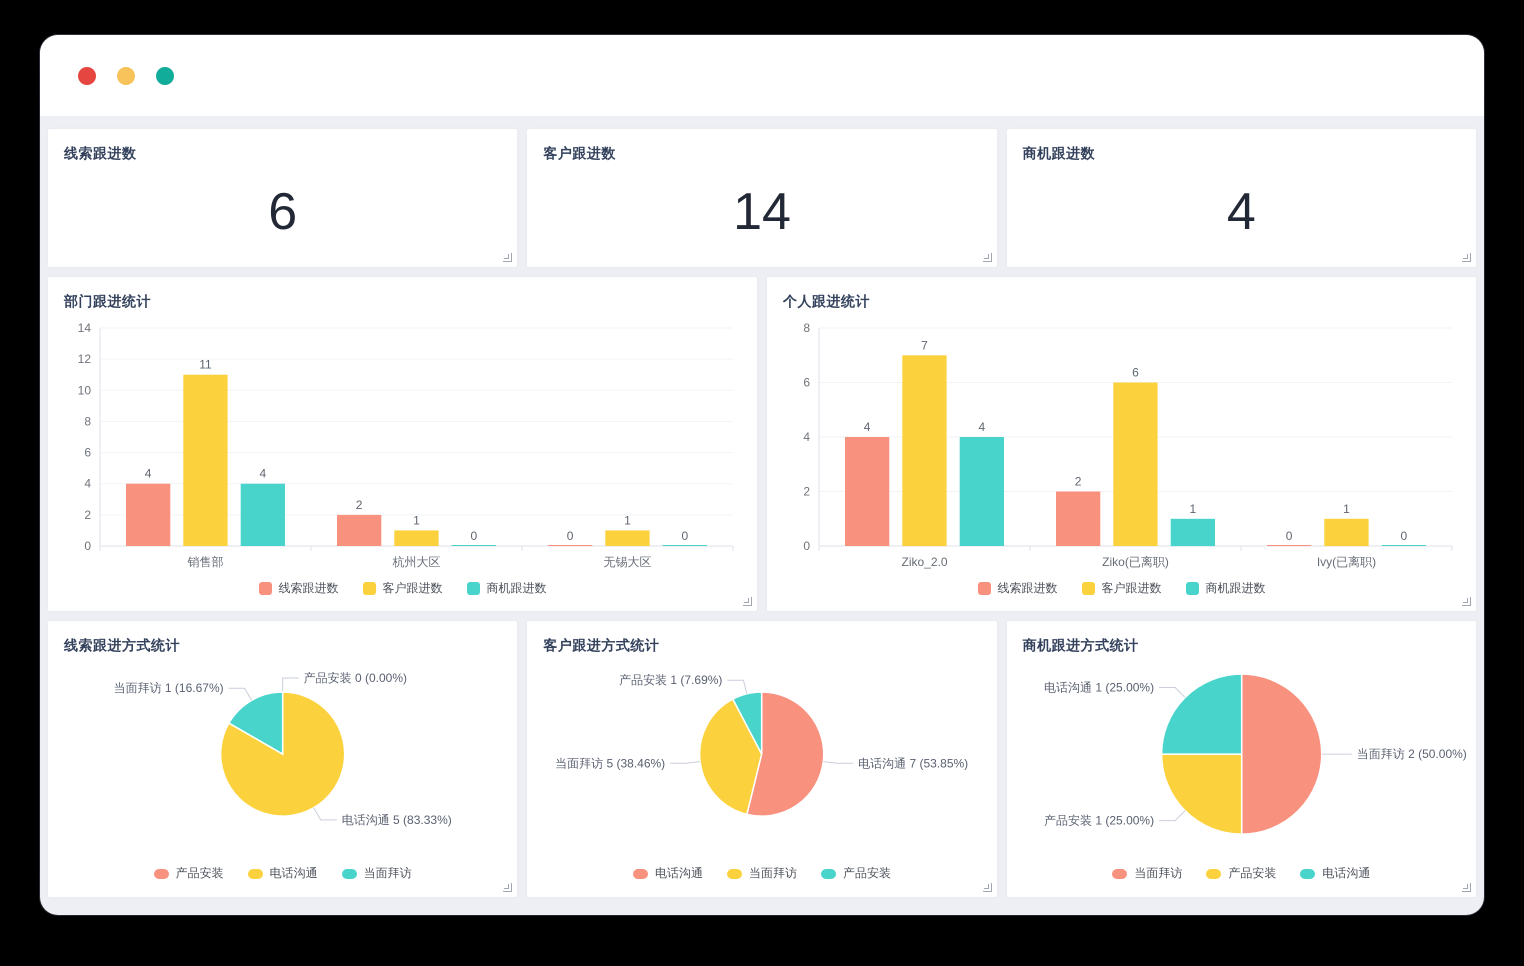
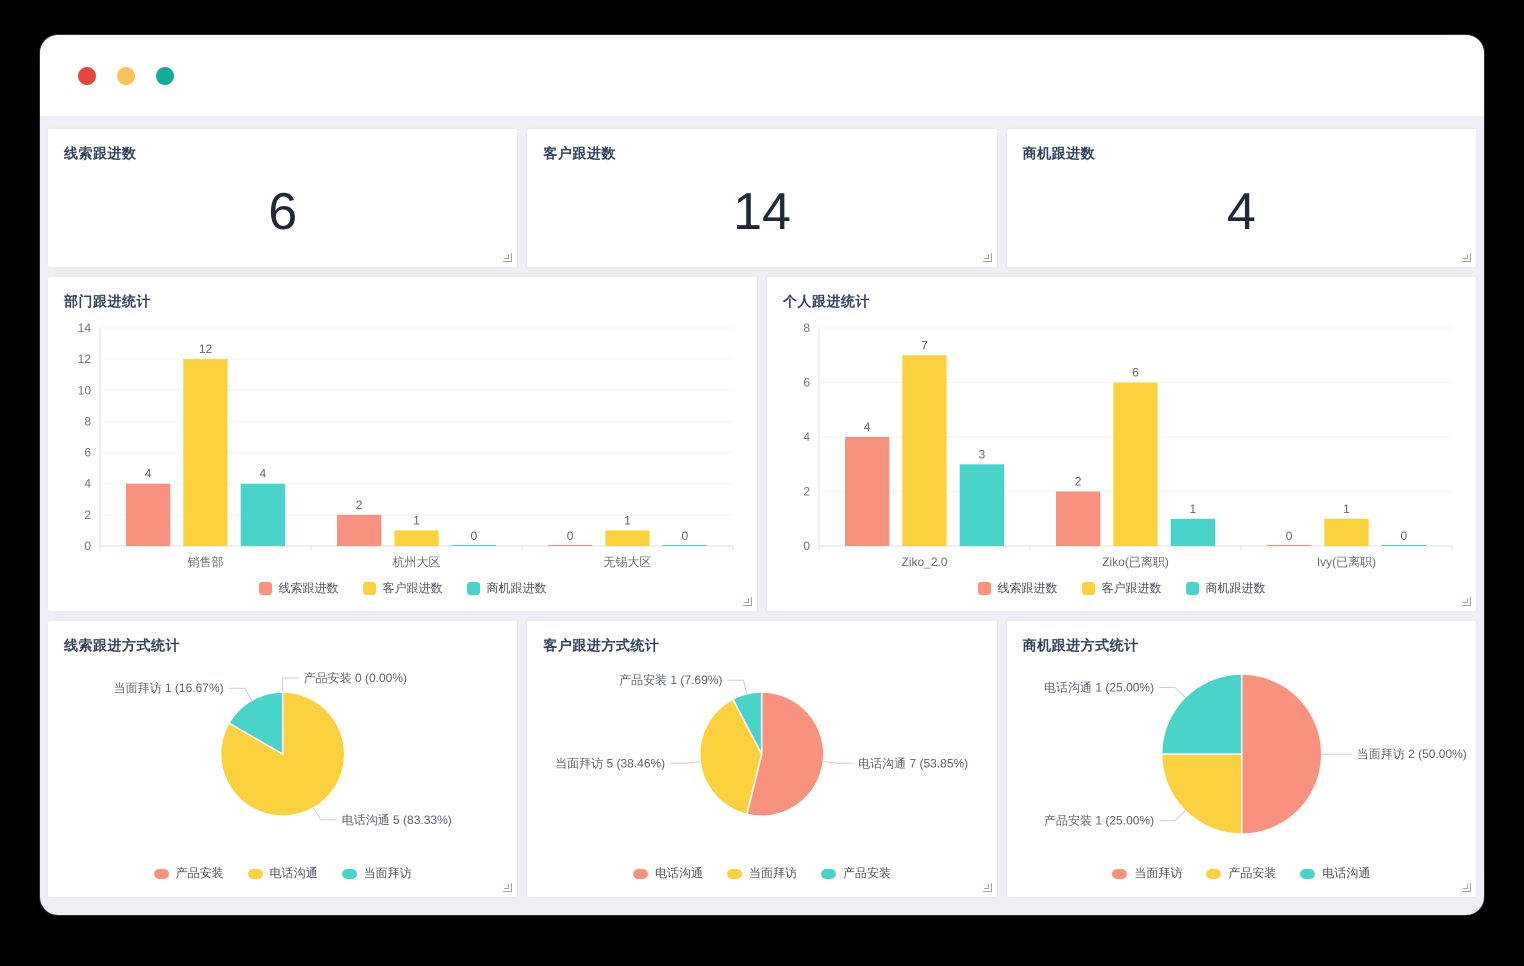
部门跟进统计/客户跟进数/销售部: 11 -> 12
个人跟进统计/商机跟进数/Ziko_2.0: 4 -> 3
